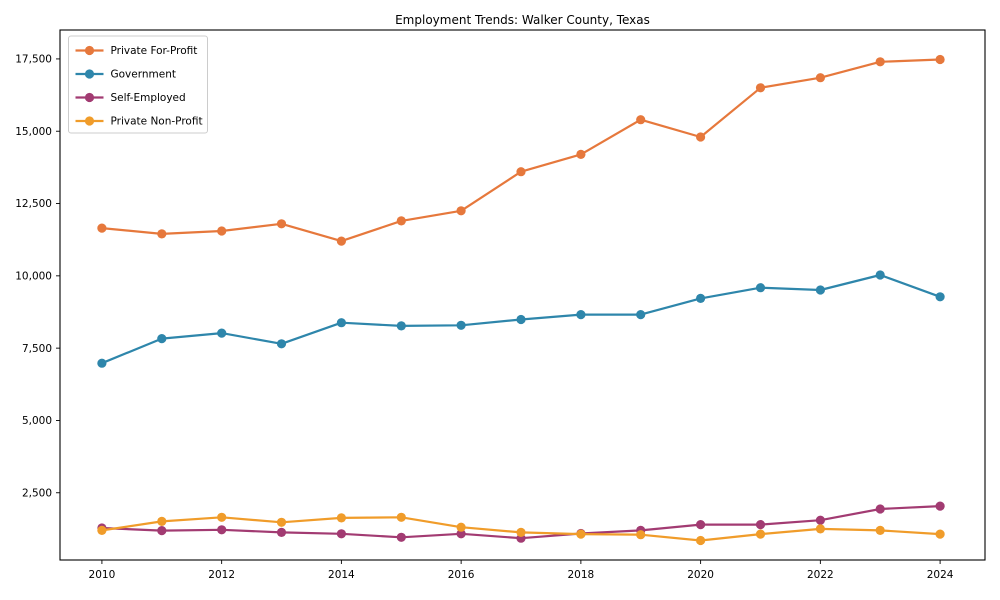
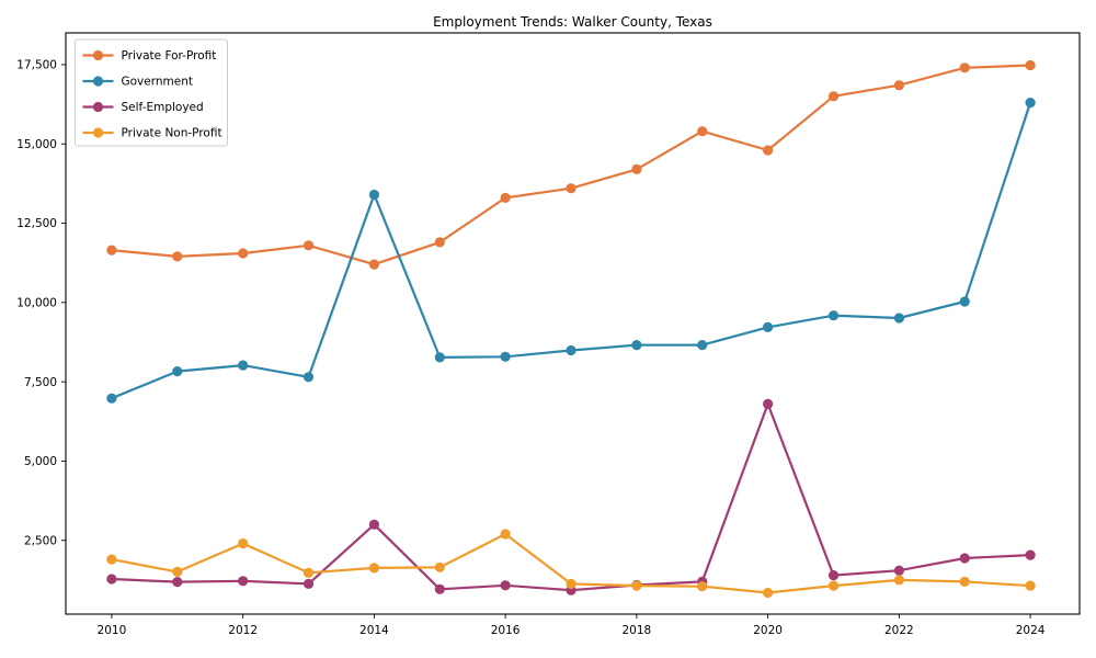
Private Non-Profit/2010: 1200 -> 1900
Private Non-Profit/2012: 1600 -> 2400
Government/2014: 8400 -> 13400
Self-Employed/2014: 1100 -> 3000
Private For-Profit/2016: 12200 -> 13300
Private Non-Profit/2016: 1300 -> 2700
Self-Employed/2020: 1400 -> 6800
Government/2024: 9300 -> 16300
